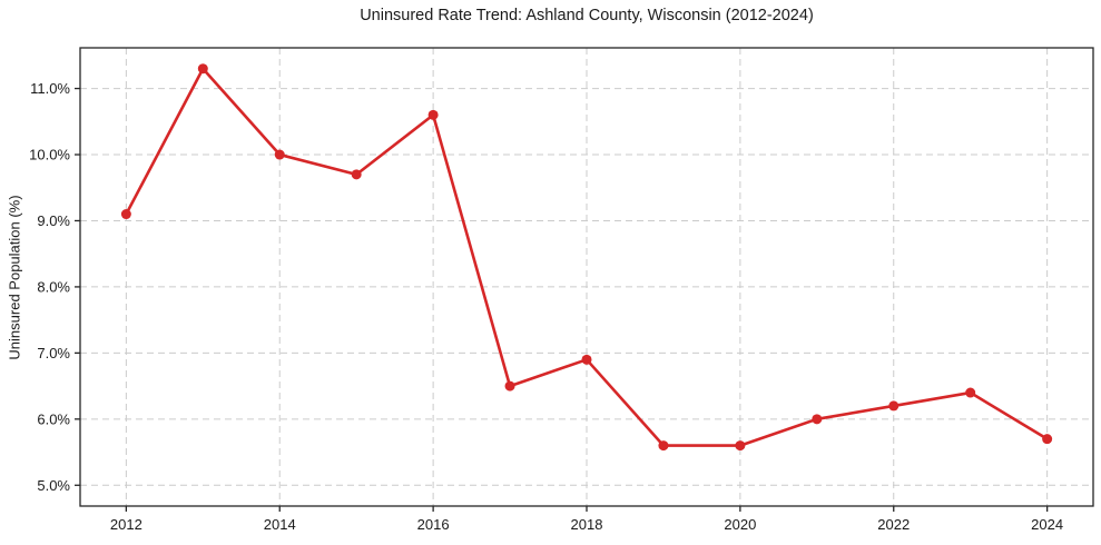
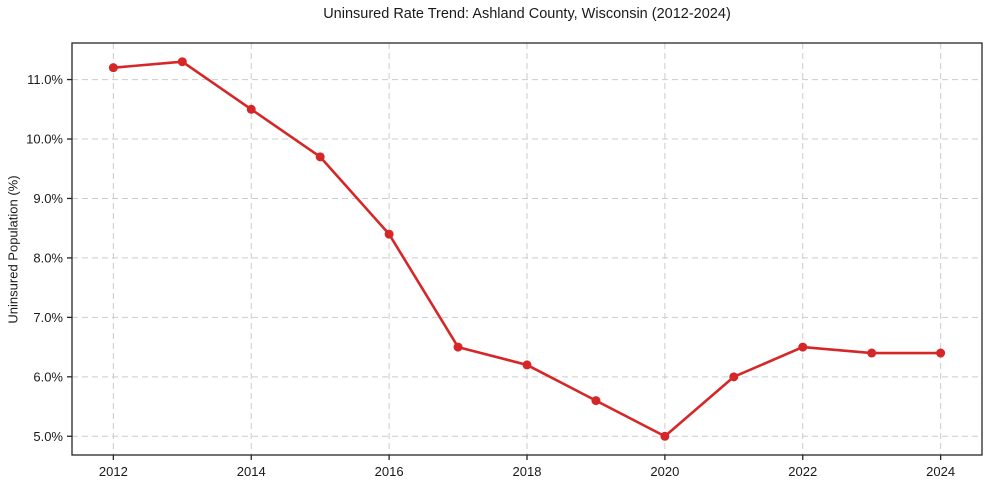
2012: 9.1% -> 11.2%
2014: 10.0% -> 10.5%
2016: 10.6% -> 8.4%
2018: 6.9% -> 6.2%
2020: 5.6% -> 5.0%
2022: 6.2% -> 6.5%
2024: 5.7% -> 6.4%
